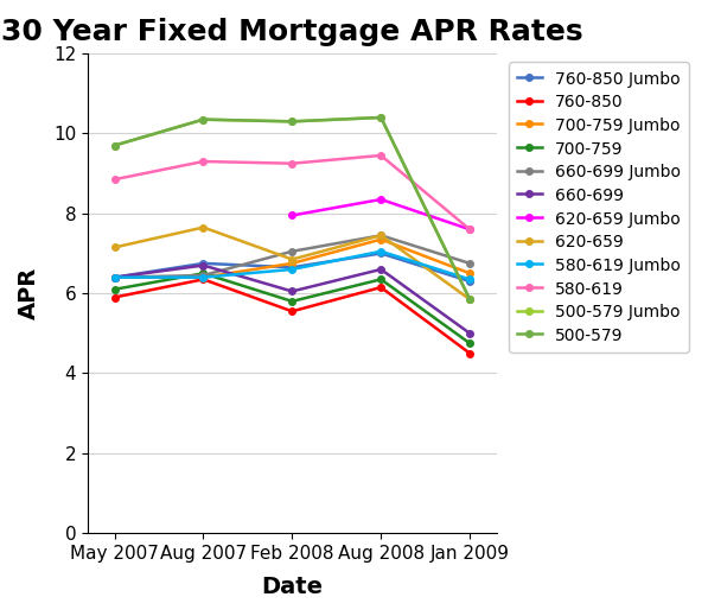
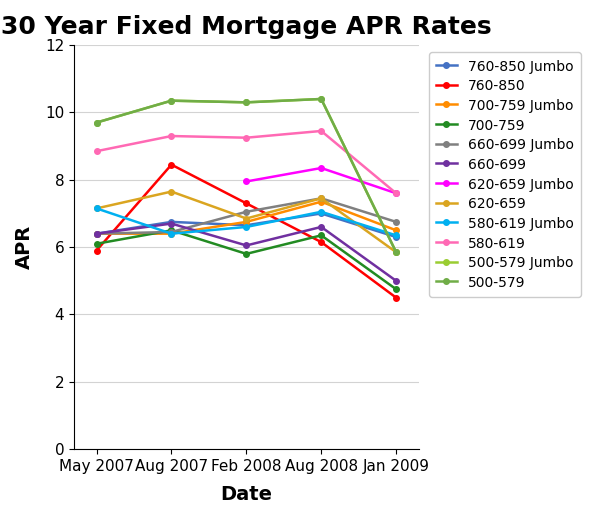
580-619 Jumbo/May 2007: 6.40 -> 7.15
760-850/Aug 2007: 6.35 -> 8.45
760-850/Feb 2008: 5.55 -> 7.30
